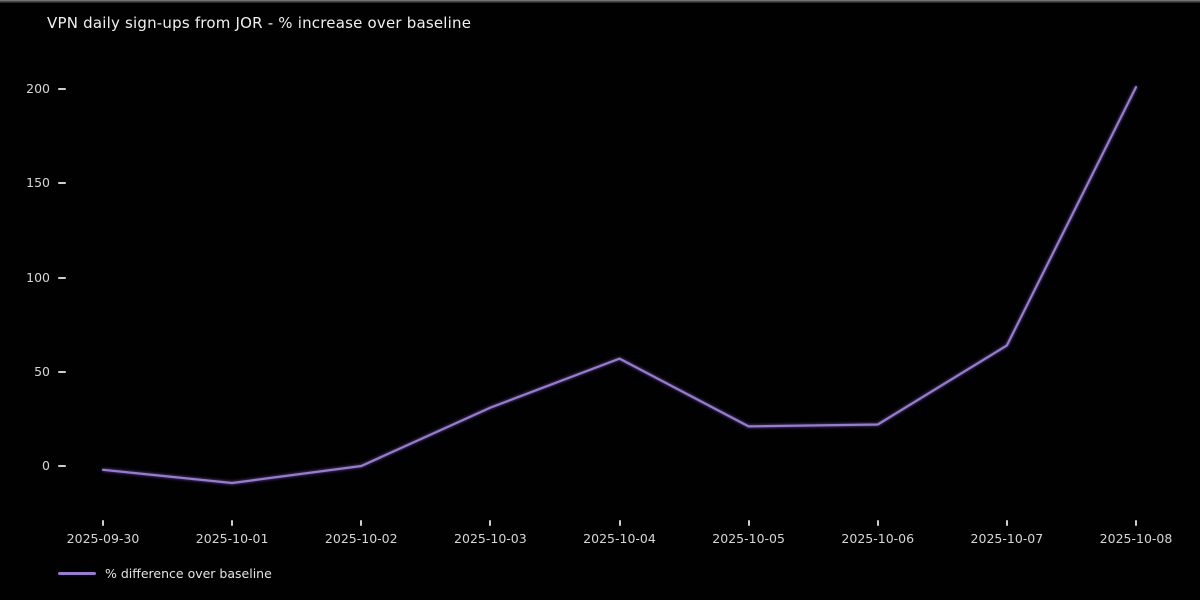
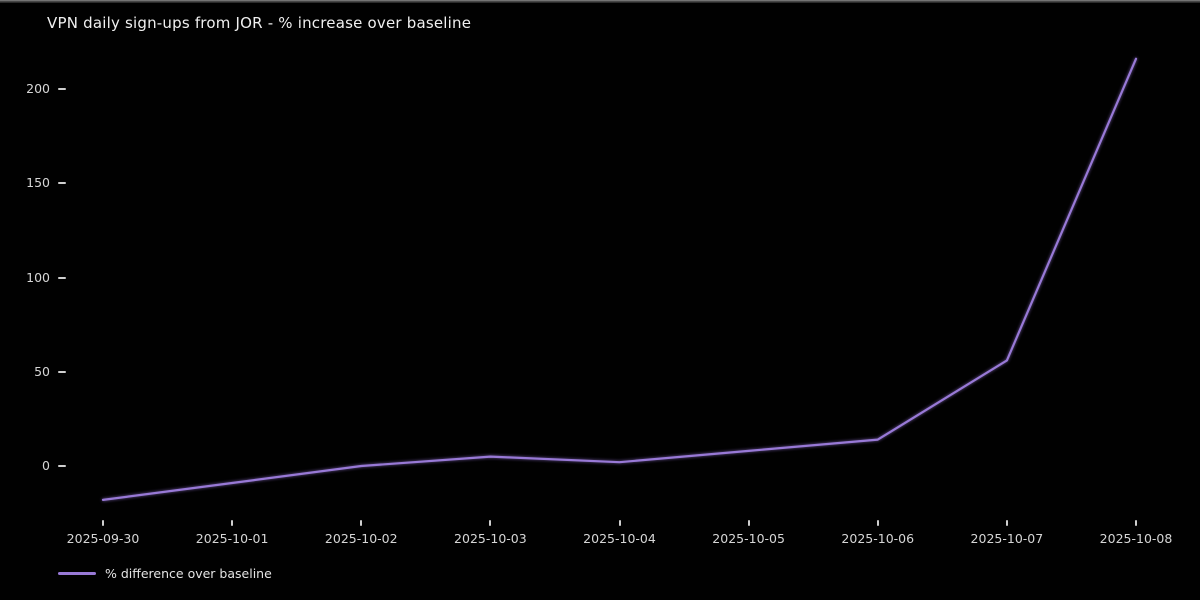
2025-09-30: -2 -> -18
2025-10-03: 31 -> 5
2025-10-04: 57 -> 2
2025-10-05: 21 -> 8
2025-10-06: 22 -> 14
2025-10-07: 64 -> 56
2025-10-08: 201 -> 216
